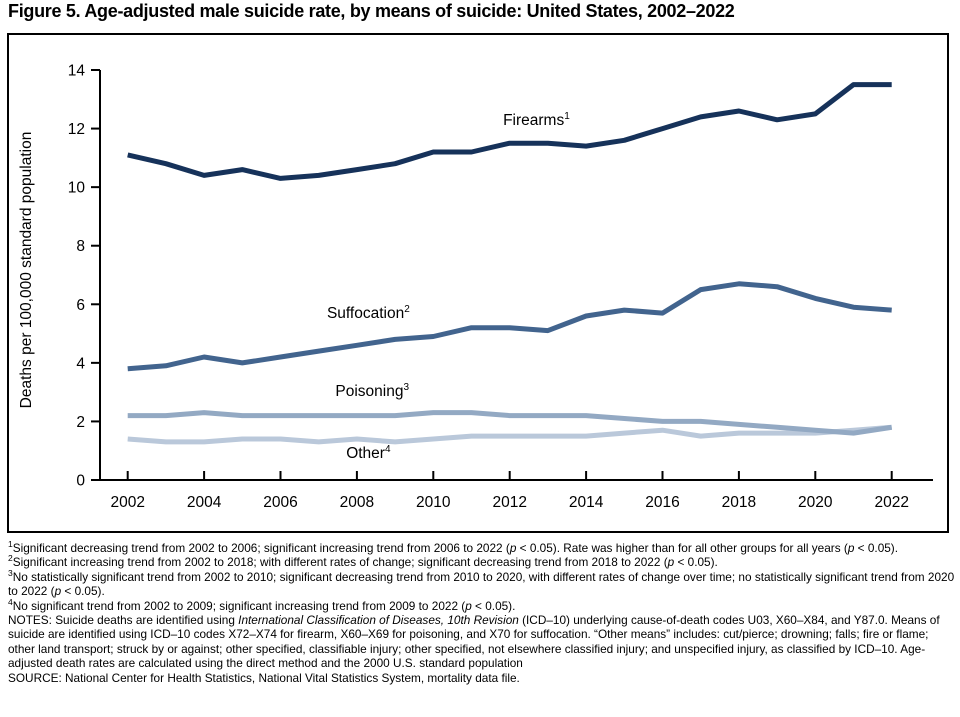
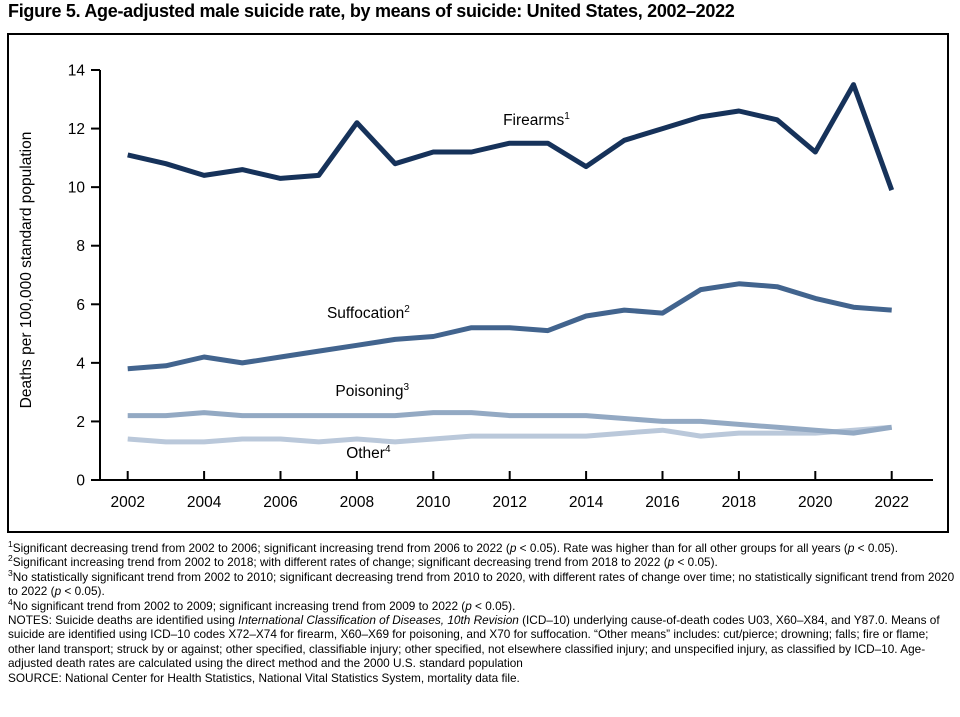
Firearms/2008: 10.6 -> 12.2
Firearms/2014: 11.4 -> 10.7
Firearms/2020: 12.5 -> 11.2
Firearms/2022: 13.5 -> 9.9
